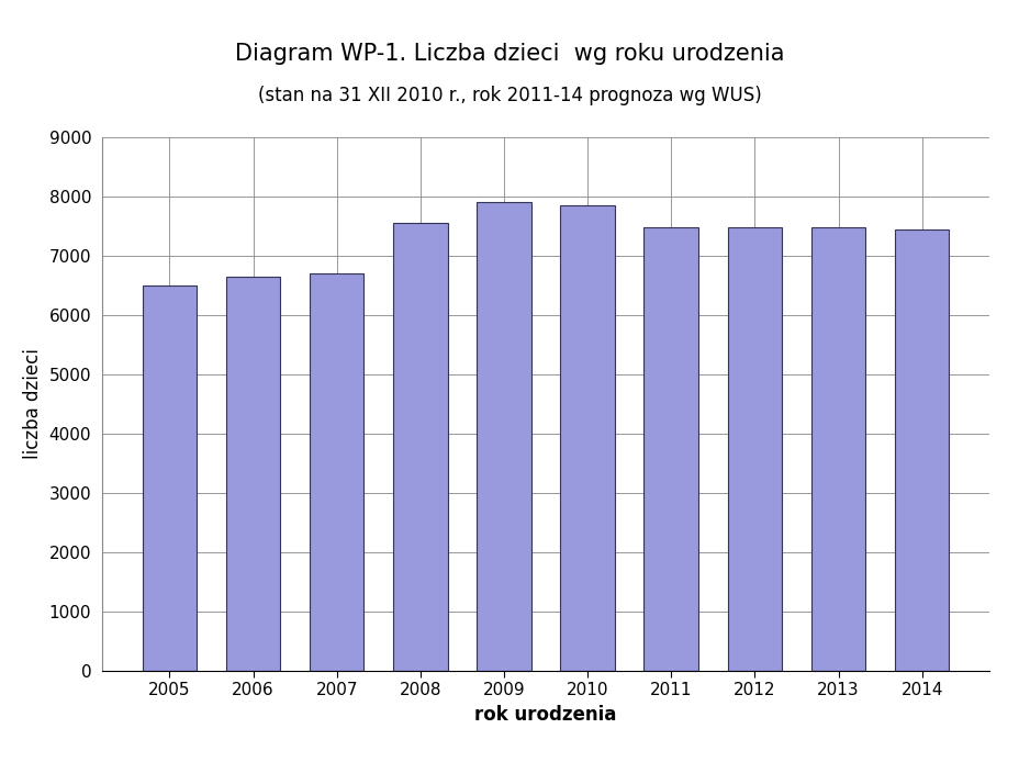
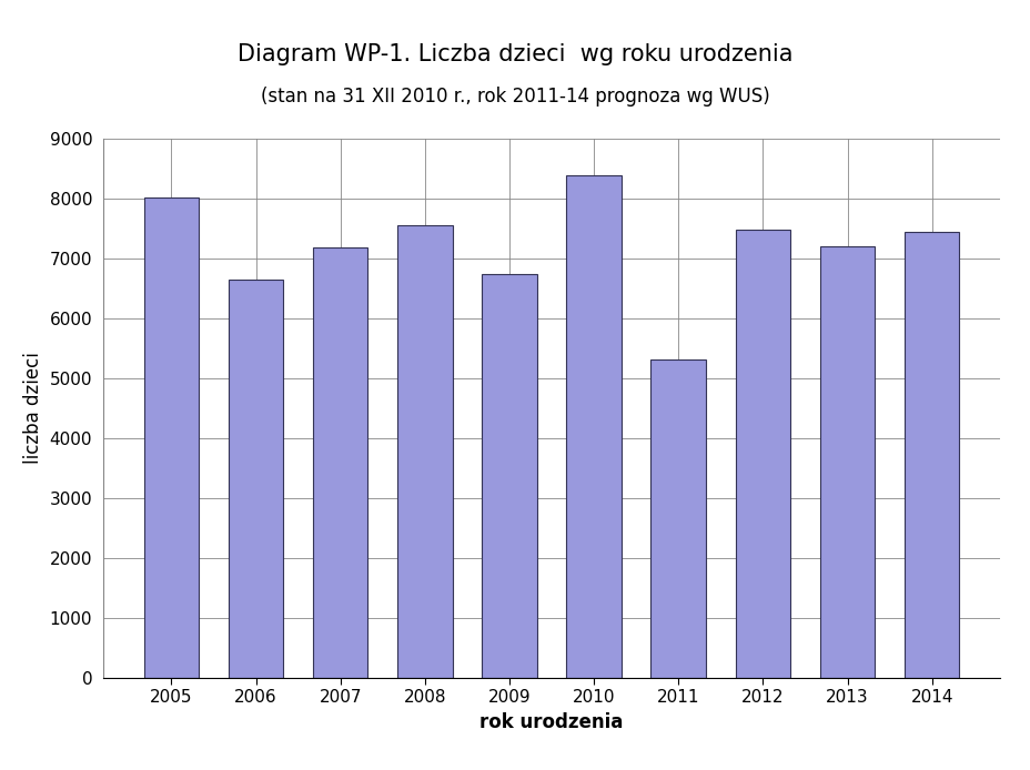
2005: 6500 -> 8020
2007: 6700 -> 7180
2009: 7900 -> 6740
2010: 7850 -> 8380
2011: 7480 -> 5320
2013: 7480 -> 7200
